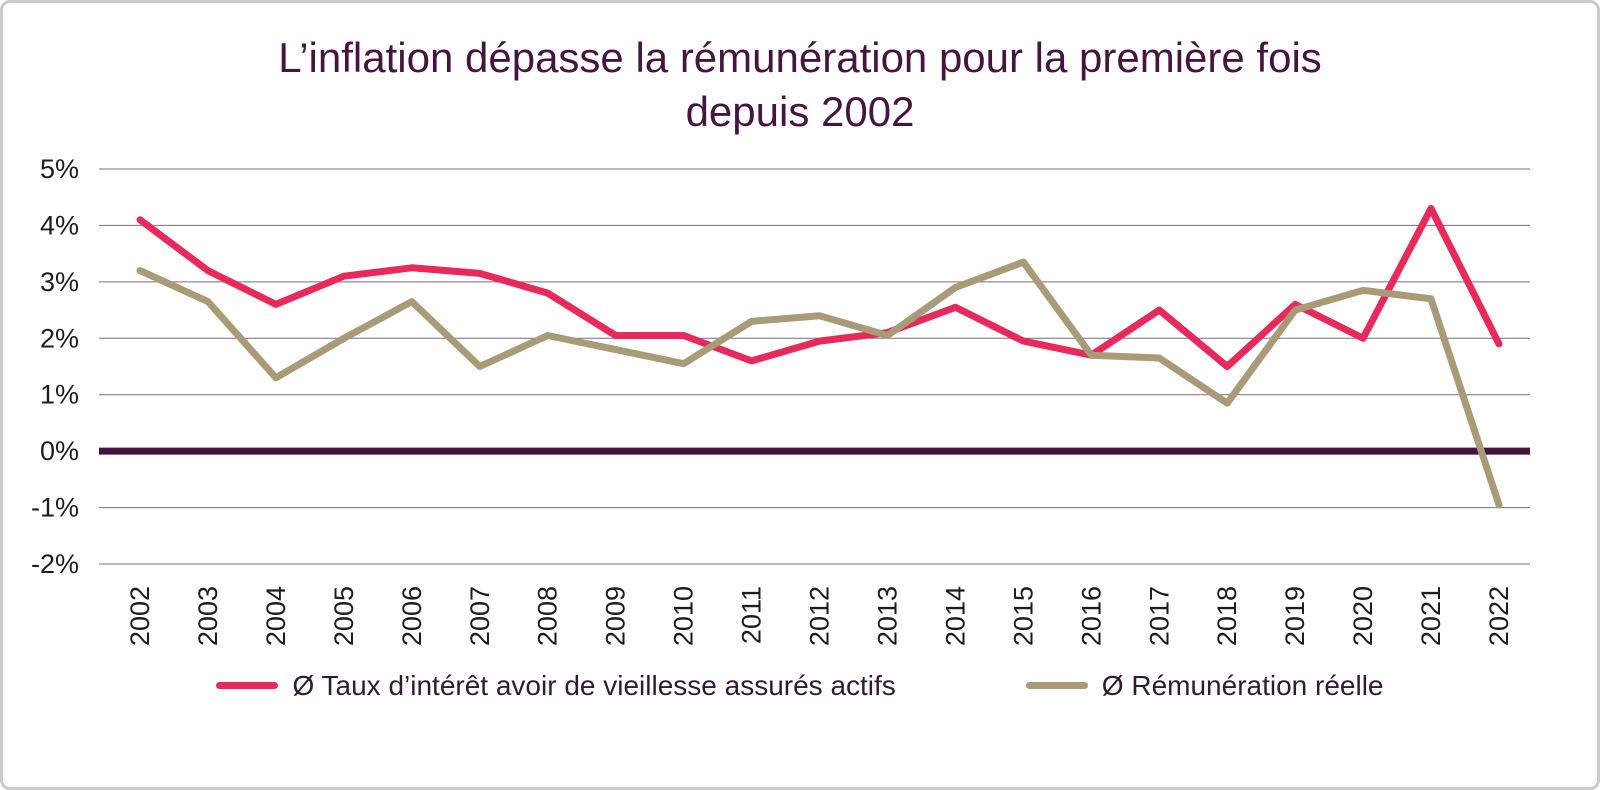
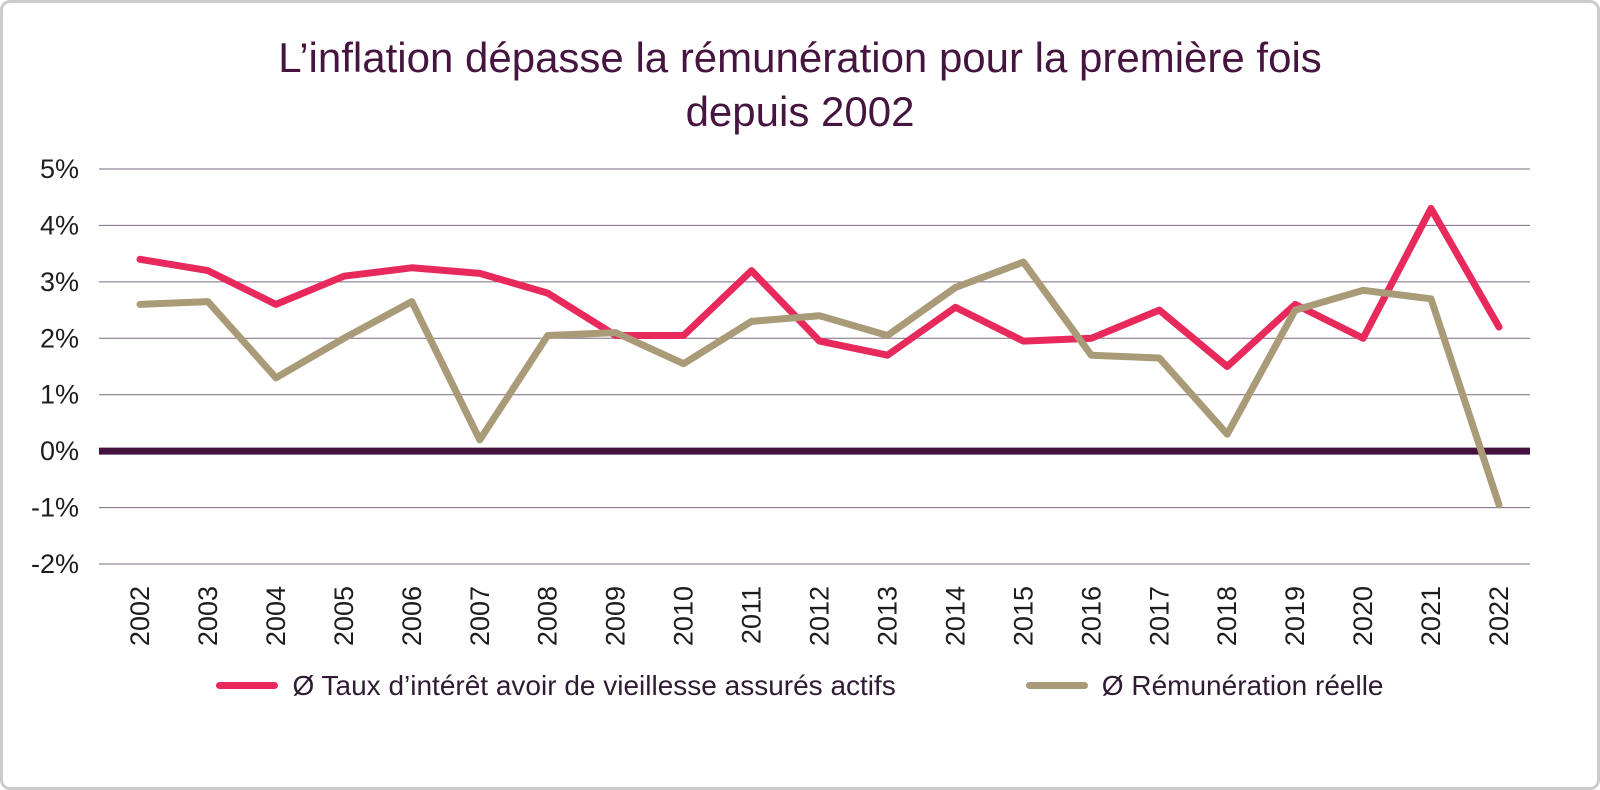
Ø Taux d’intérêt avoir de vieillesse assurés actifs/2002: 4.1% -> 3.4%
Ø Rémunération réelle/2002: 3.2% -> 2.6%
Ø Rémunération réelle/2007: 1.5% -> 0.2%
Ø Rémunération réelle/2009: 1.8% -> 2.1%
Ø Taux d’intérêt avoir de vieillesse assurés actifs/2011: 1.6% -> 3.2%
Ø Taux d’intérêt avoir de vieillesse assurés actifs/2013: 2.1% -> 1.7%
Ø Taux d’intérêt avoir de vieillesse assurés actifs/2016: 1.7% -> 2.0%
Ø Rémunération réelle/2018: 0.8% -> 0.3%
Ø Taux d’intérêt avoir de vieillesse assurés actifs/2022: 1.9% -> 2.2%
